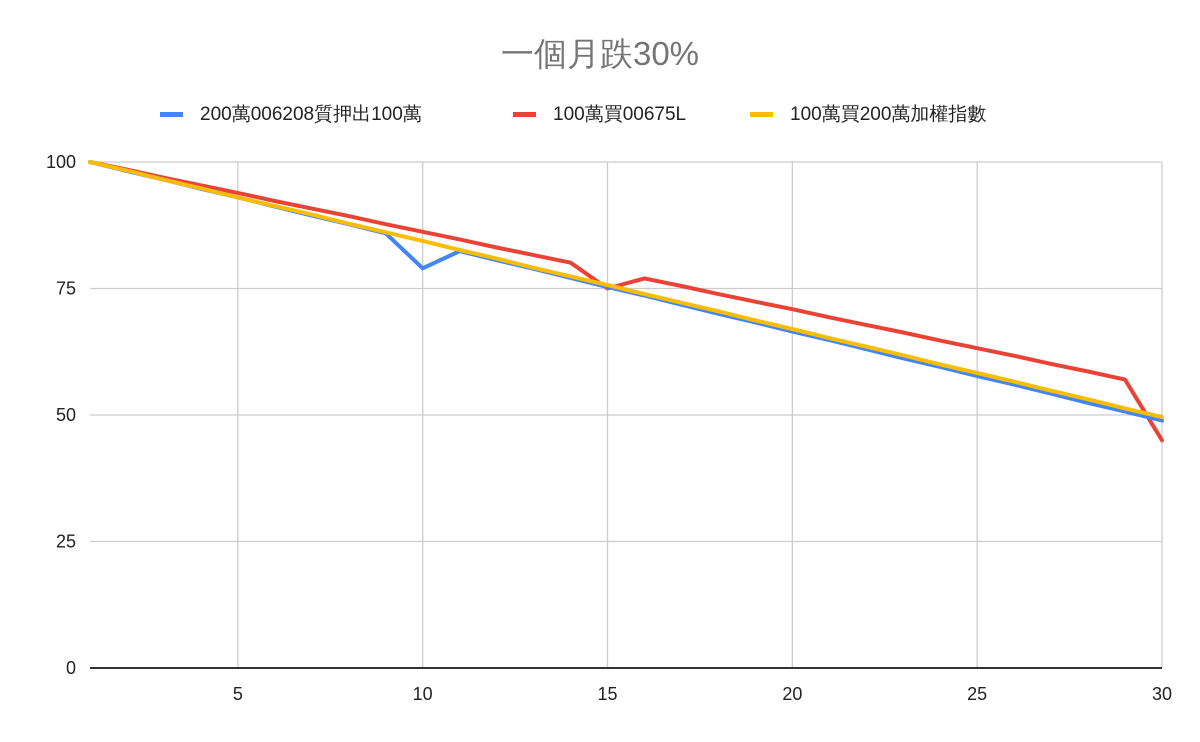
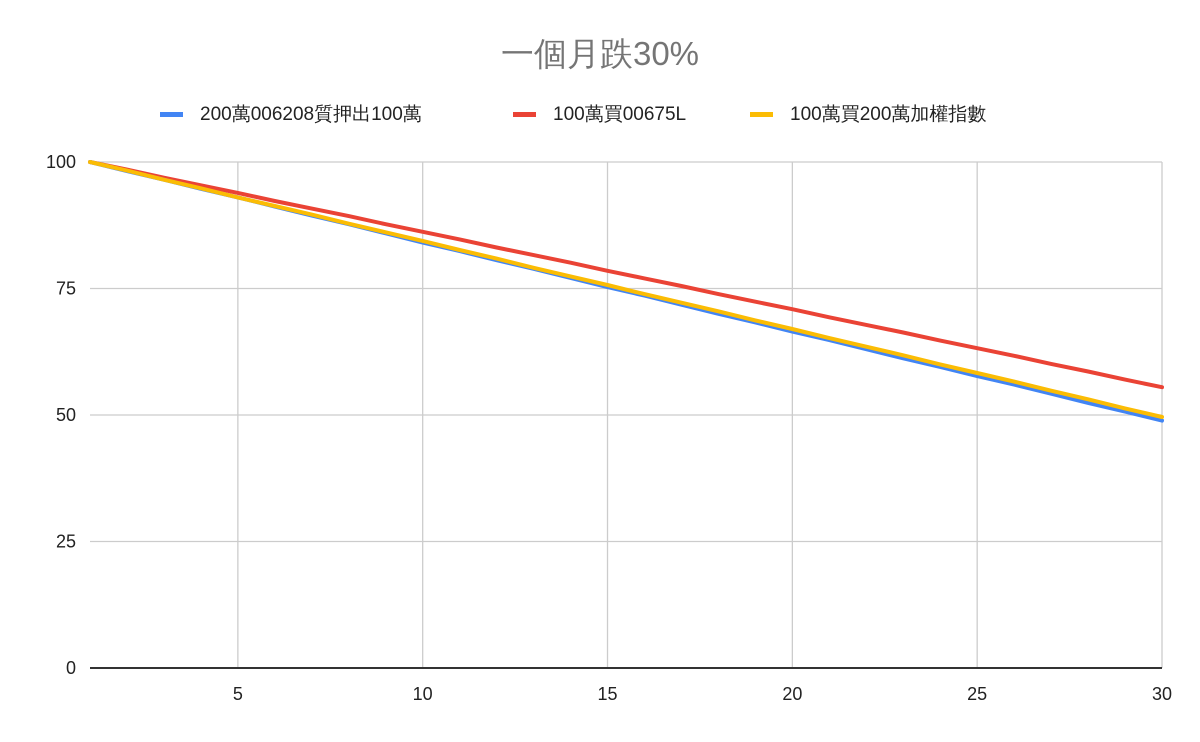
200萬006208質押出100萬/10: 79 -> 84
100萬買00675L/15: 75 -> 78
100萬買00675L/30: 45 -> 56
